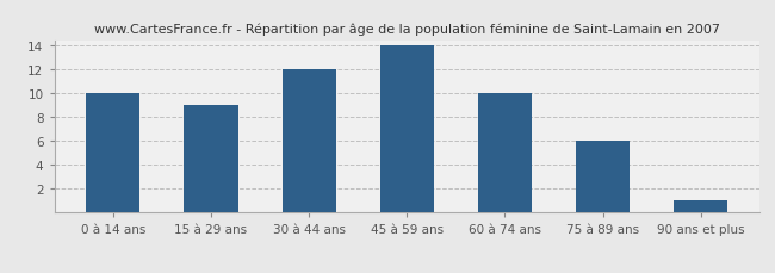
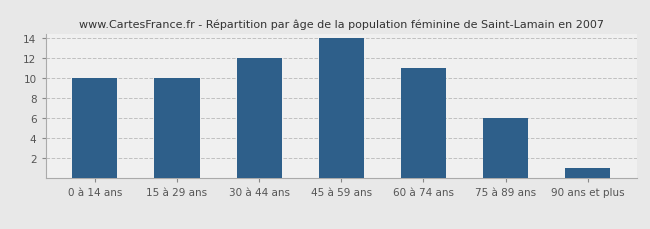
15 à 29 ans: 9 -> 10
60 à 74 ans: 10 -> 11
